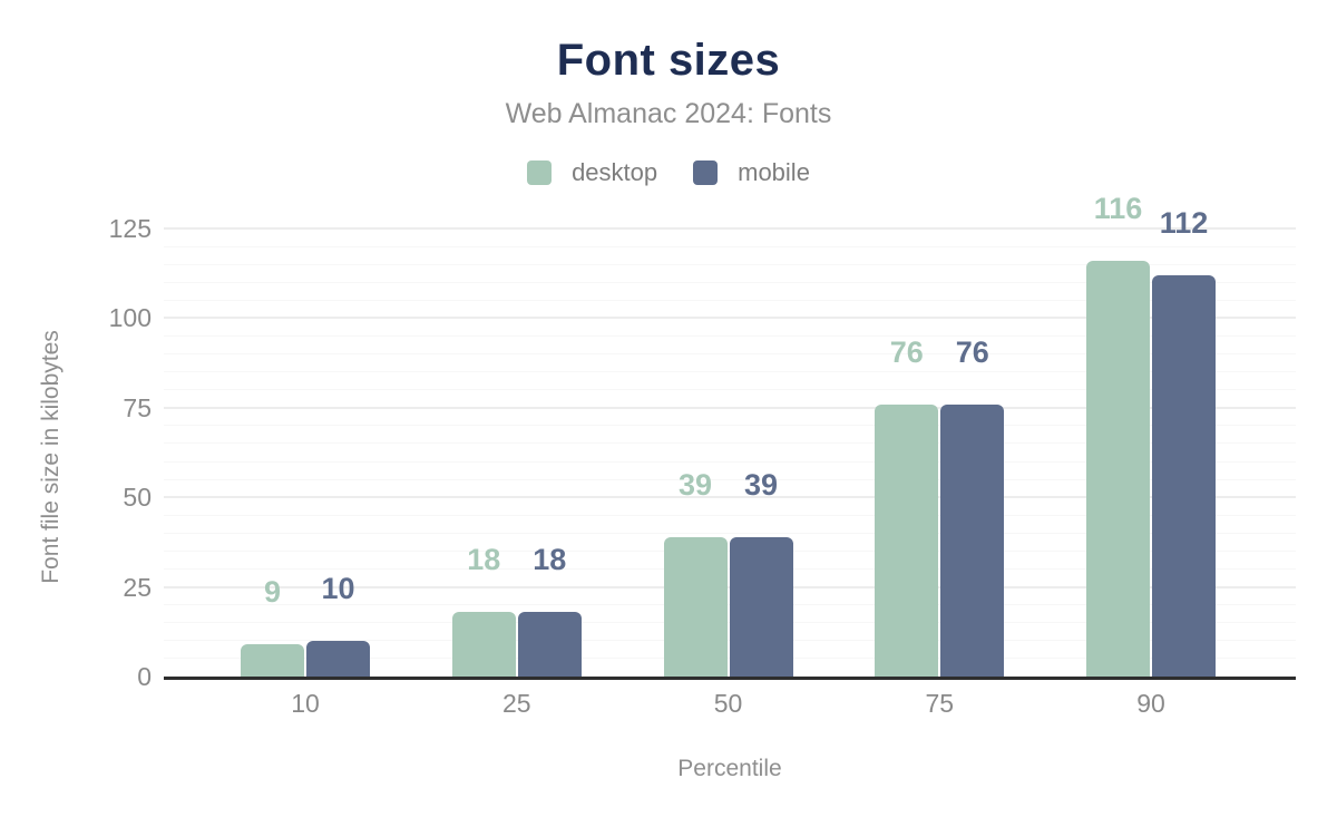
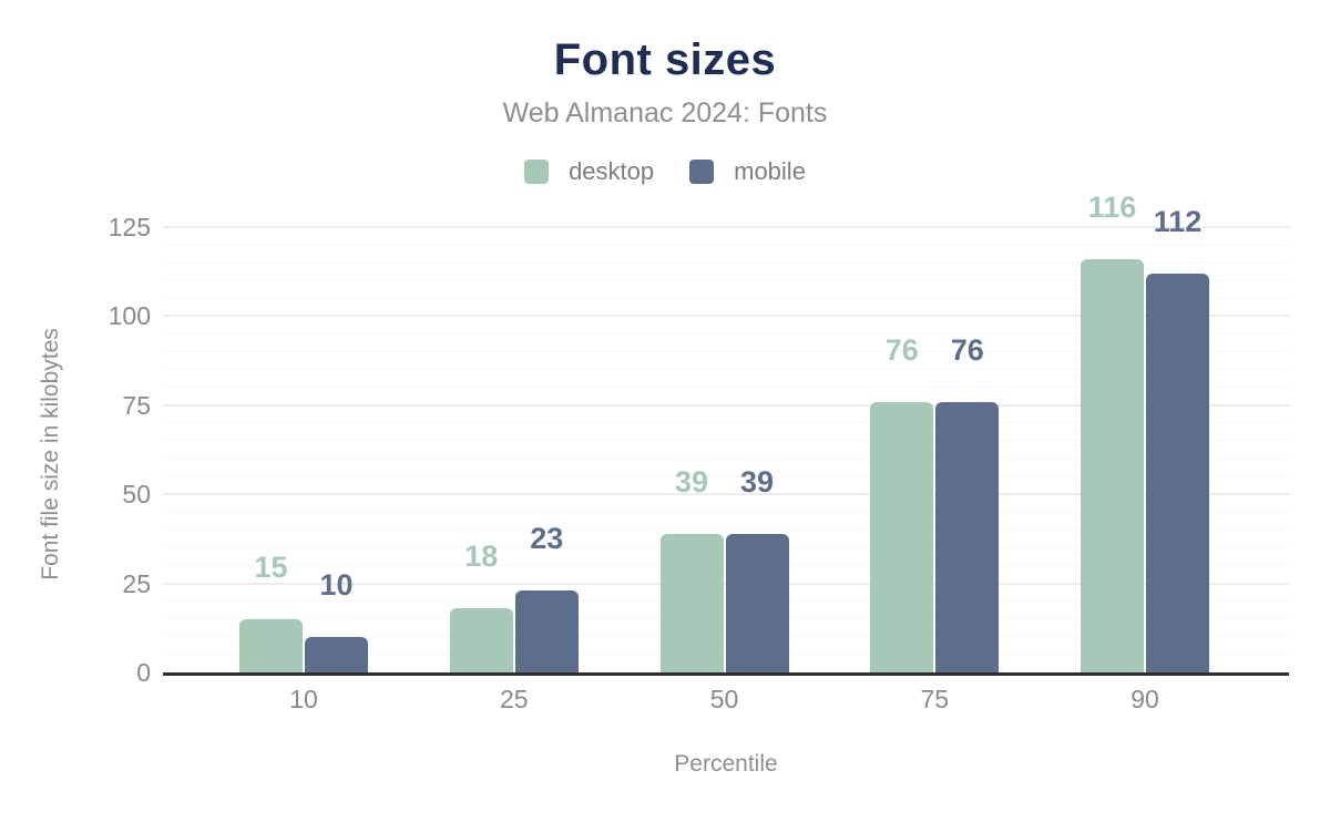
desktop/10: 9 -> 15
mobile/25: 18 -> 23
